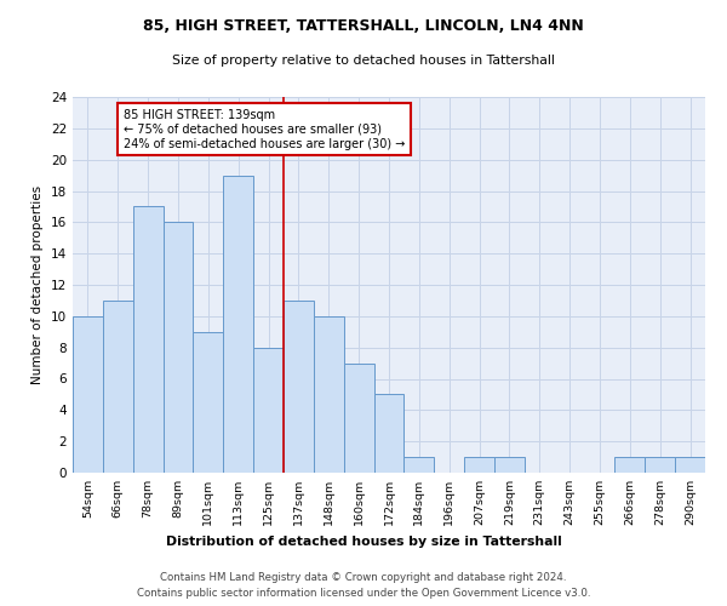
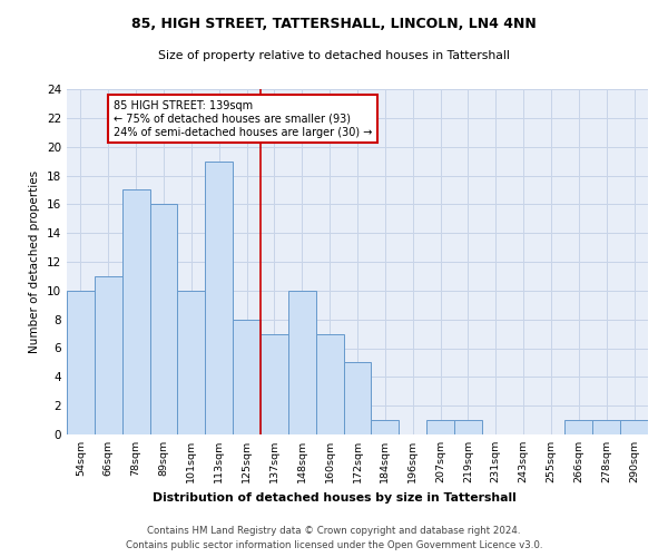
101sqm: 9 -> 10
137sqm: 11 -> 7
